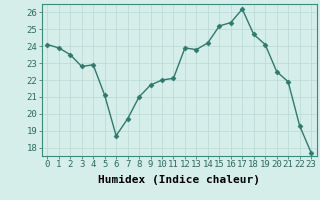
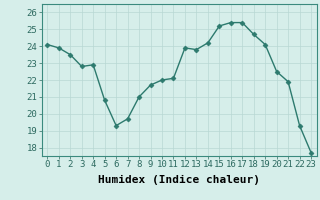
5: 21.1 -> 20.8
6: 18.7 -> 19.3
17: 26.2 -> 25.4
